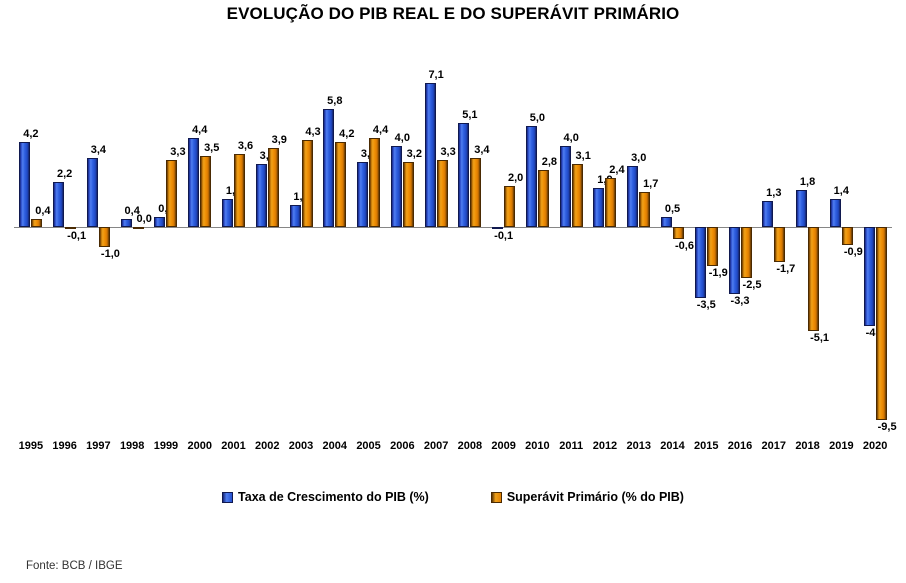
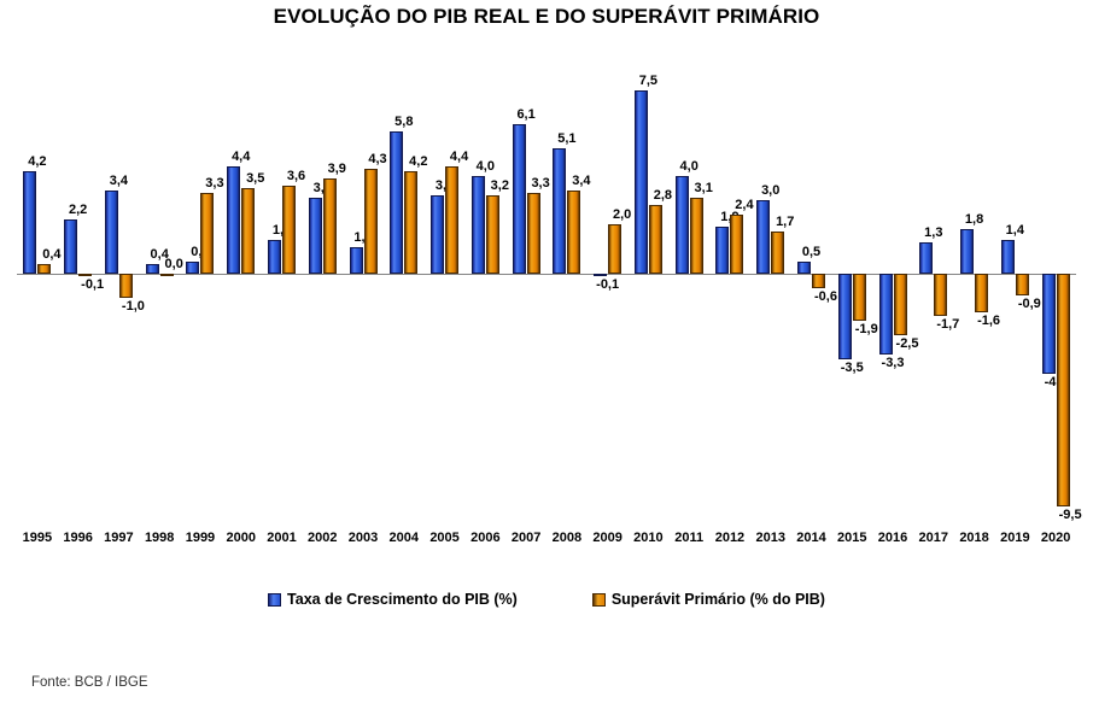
Taxa de Crescimento do PIB (%)/2007: 7,1 -> 6,1
Taxa de Crescimento do PIB (%)/2010: 5,0 -> 7,5
Superávit Primário (% do PIB)/2018: -5,1 -> -1,6
Taxa de Crescimento do PIB (%)/2020: -4,9 -> -4,1
